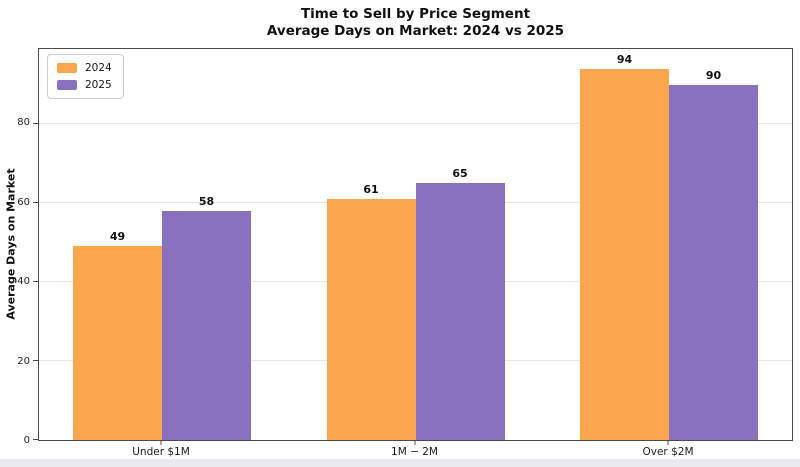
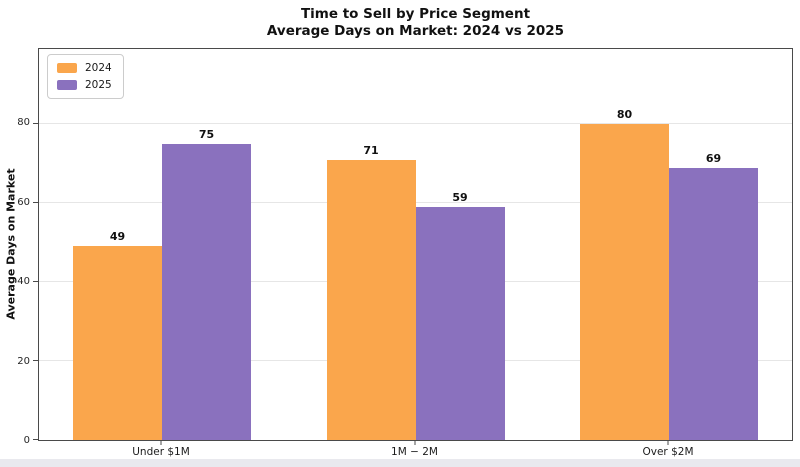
2025/Under $1M: 58 -> 75
2024/1M − 2M: 61 -> 71
2025/1M − 2M: 65 -> 59
2024/Over $2M: 94 -> 80
2025/Over $2M: 90 -> 69
